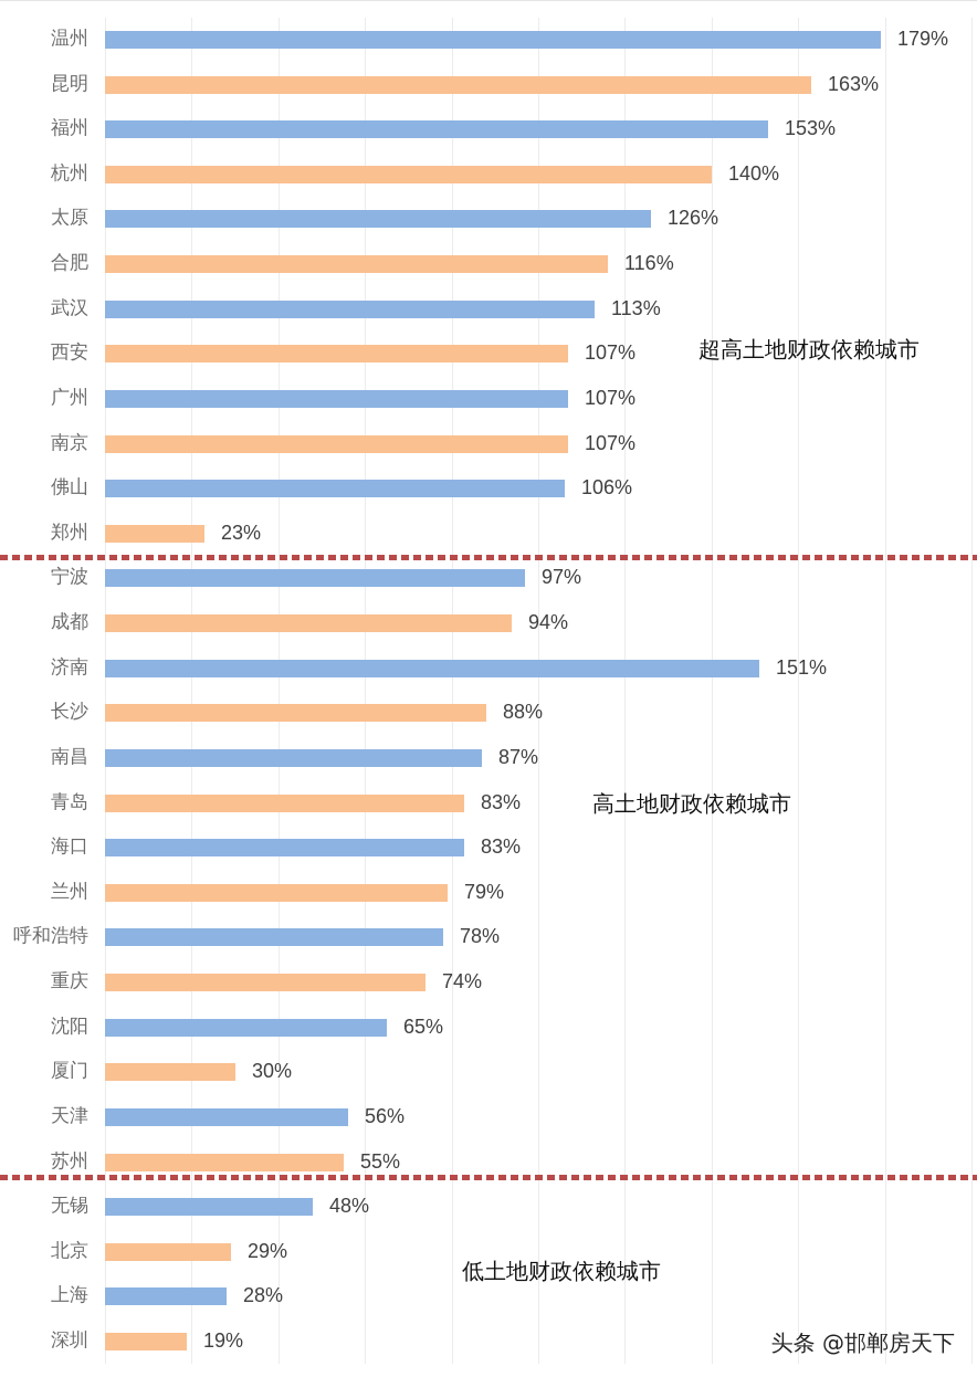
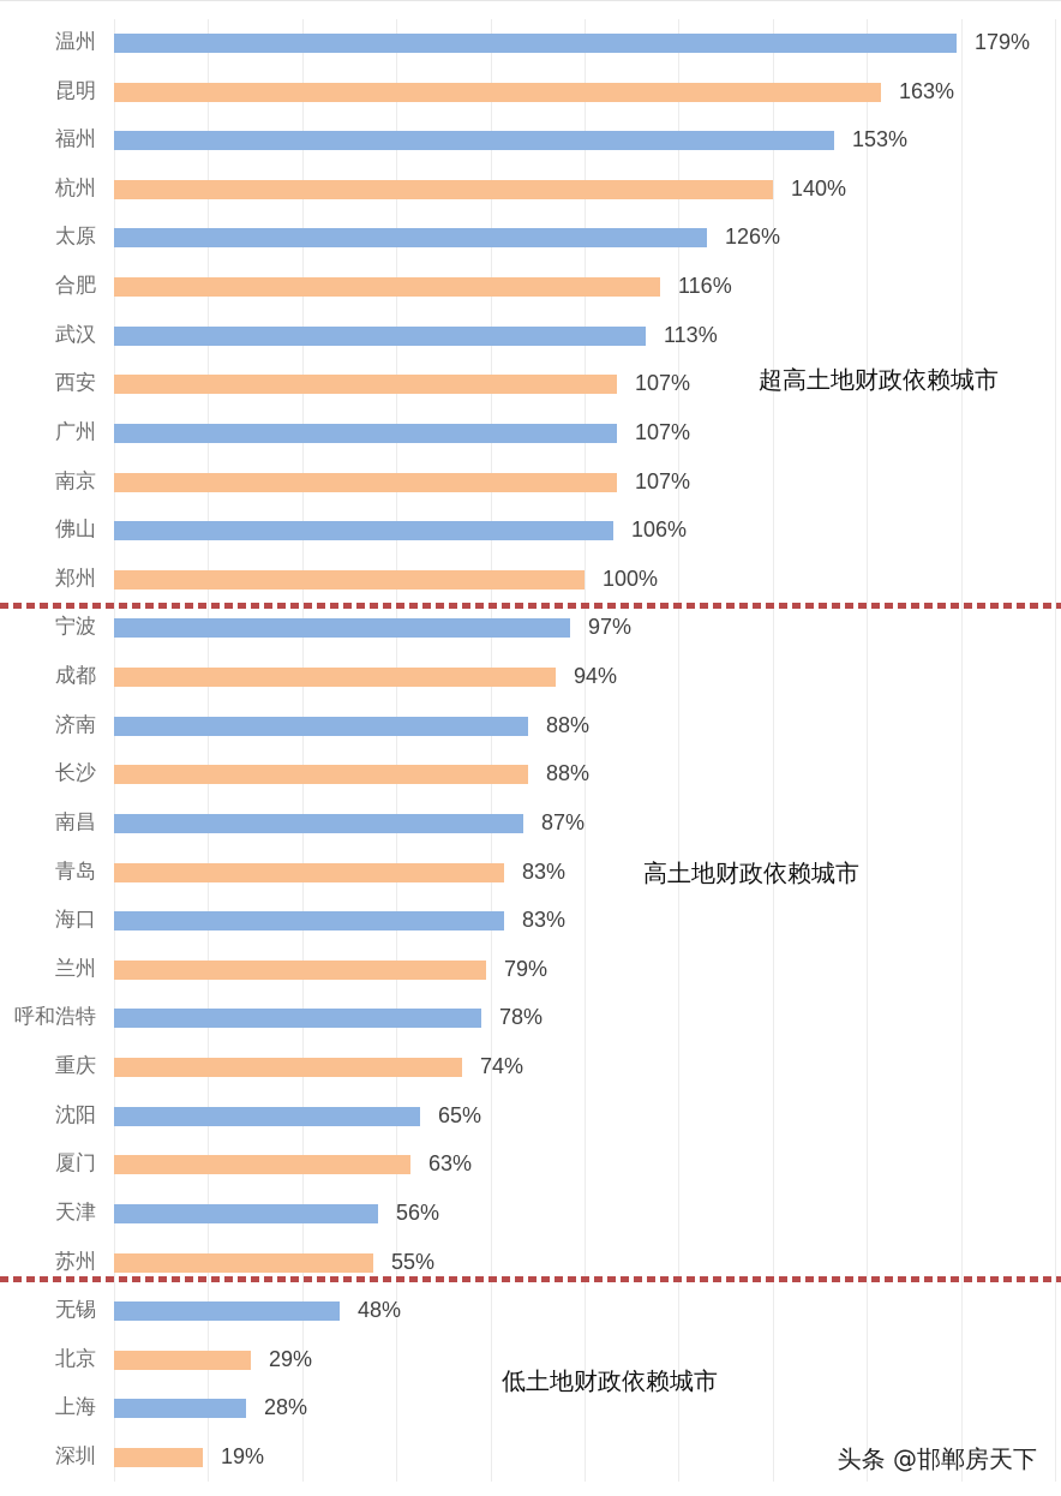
郑州: 23% -> 100%
济南: 151% -> 88%
厦门: 30% -> 63%
